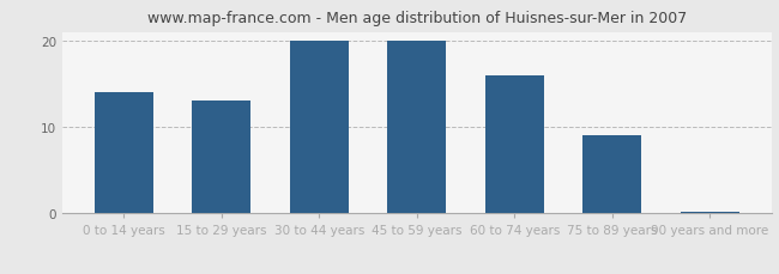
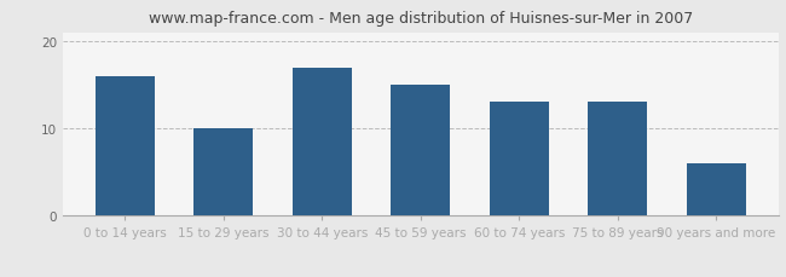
0 to 14 years: 14.0 -> 16.0
15 to 29 years: 13.0 -> 10.0
30 to 44 years: 20.0 -> 17.0
45 to 59 years: 20.0 -> 15.0
60 to 74 years: 16.0 -> 13.0
75 to 89 years: 9.0 -> 13.0
90 years and more: 0.2 -> 6.0
